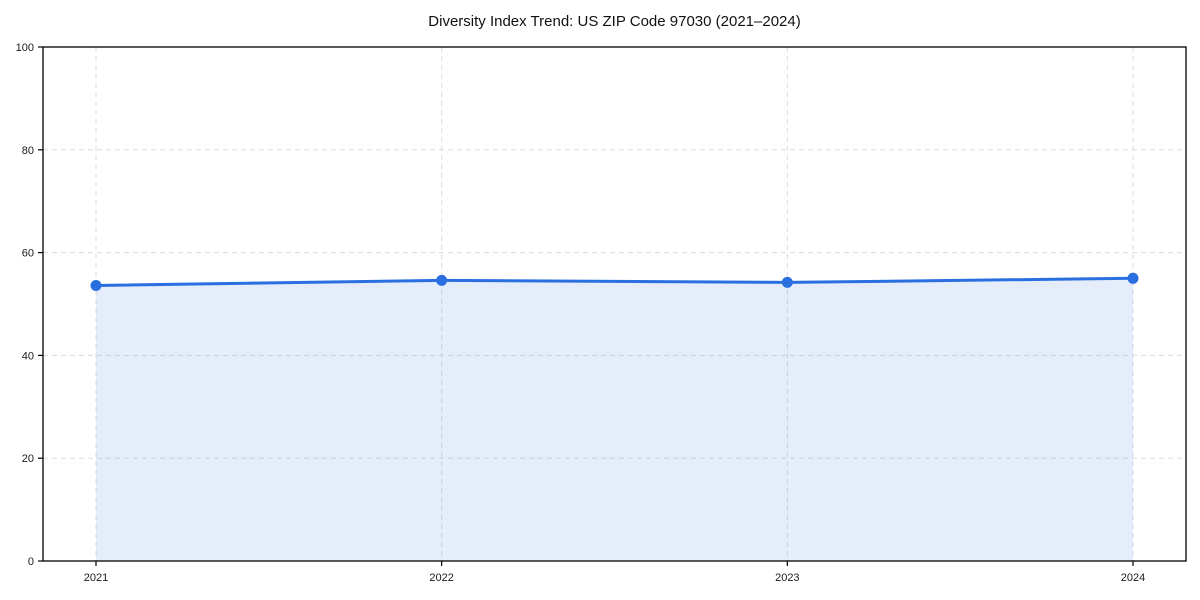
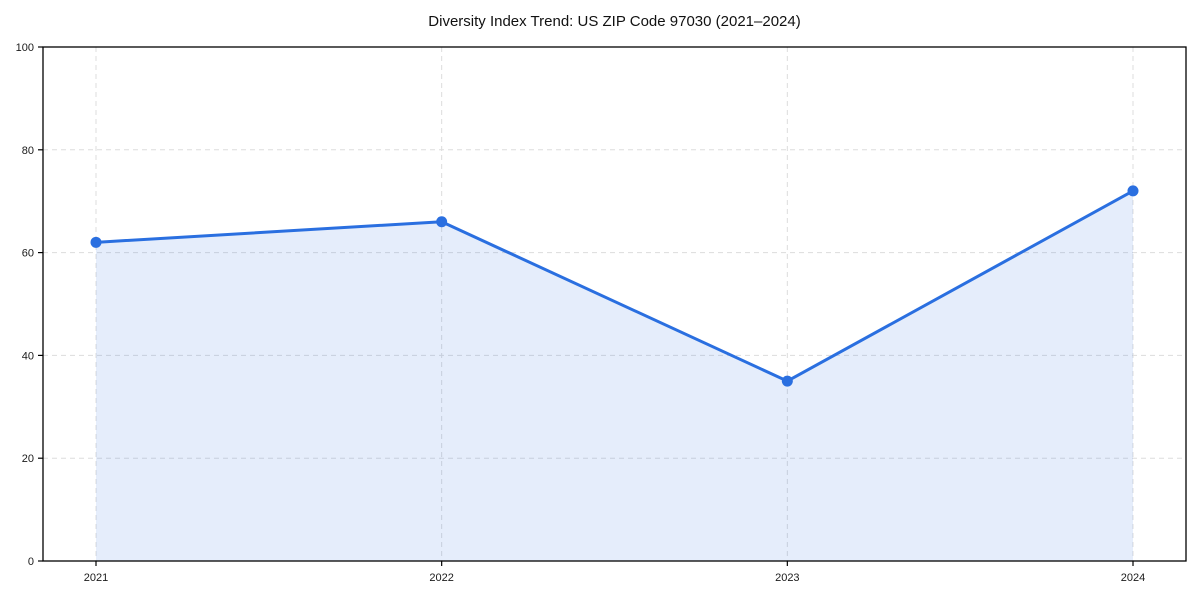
2021: 54 -> 62
2022: 55 -> 66
2023: 54 -> 35
2024: 55 -> 72
